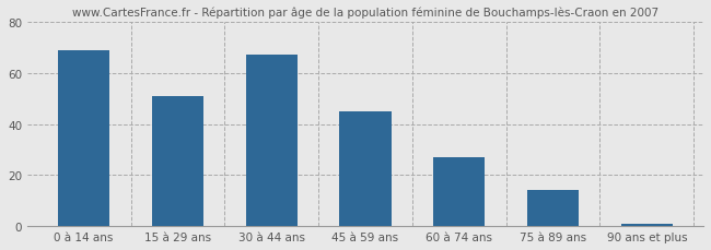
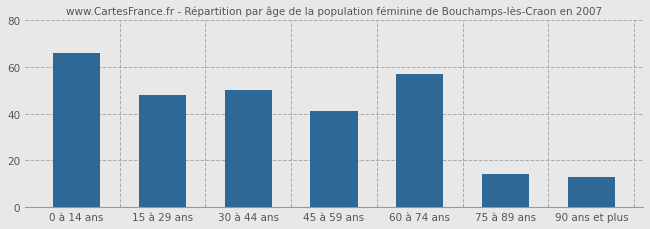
0 à 14 ans: 69 -> 66
15 à 29 ans: 51 -> 48
30 à 44 ans: 67 -> 50
45 à 59 ans: 45 -> 41
60 à 74 ans: 27 -> 57
90 ans et plus: 1 -> 13
